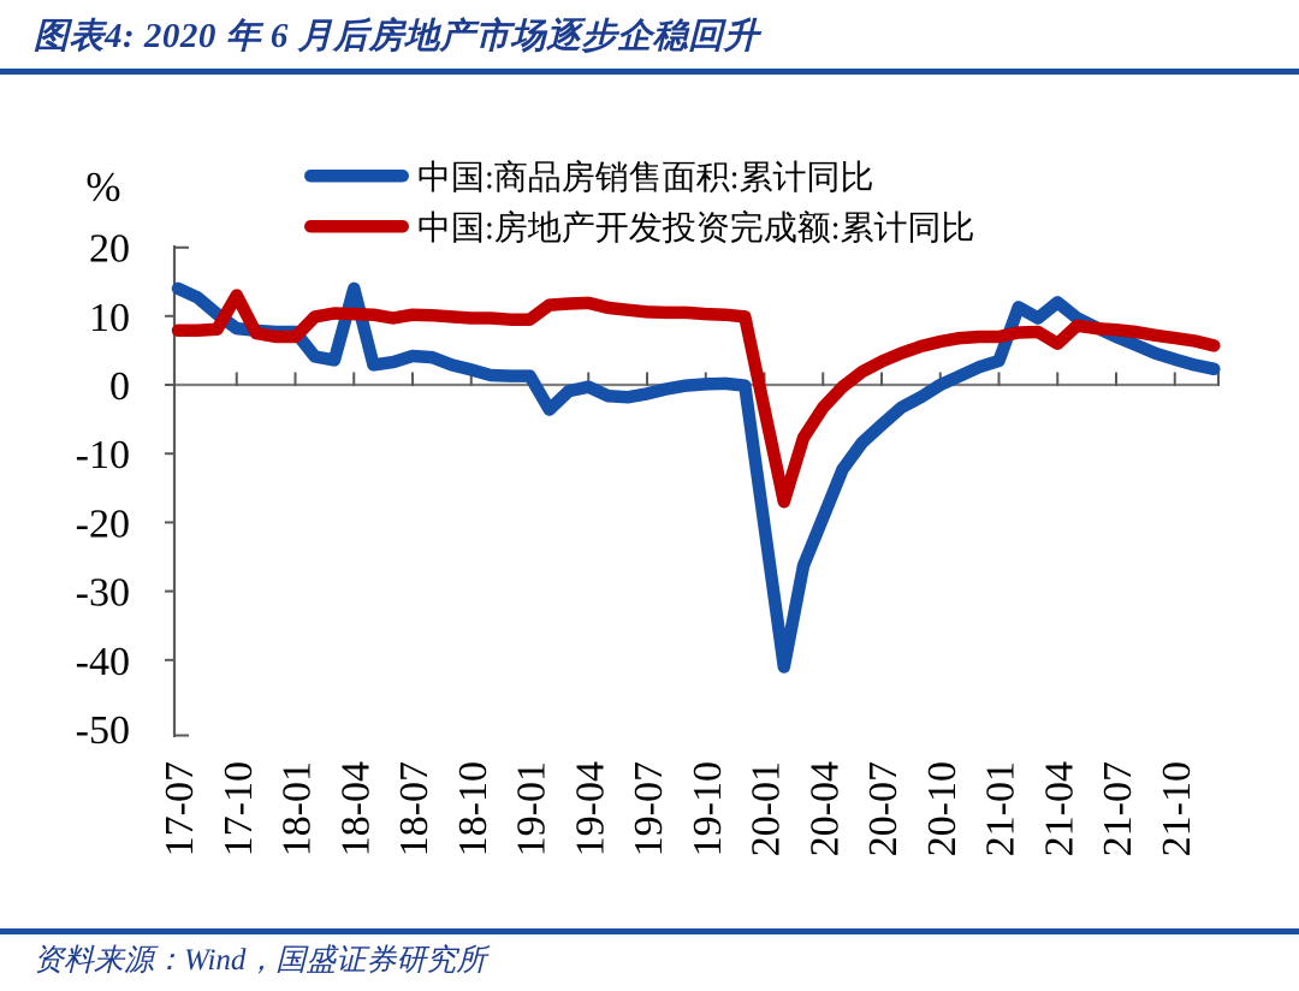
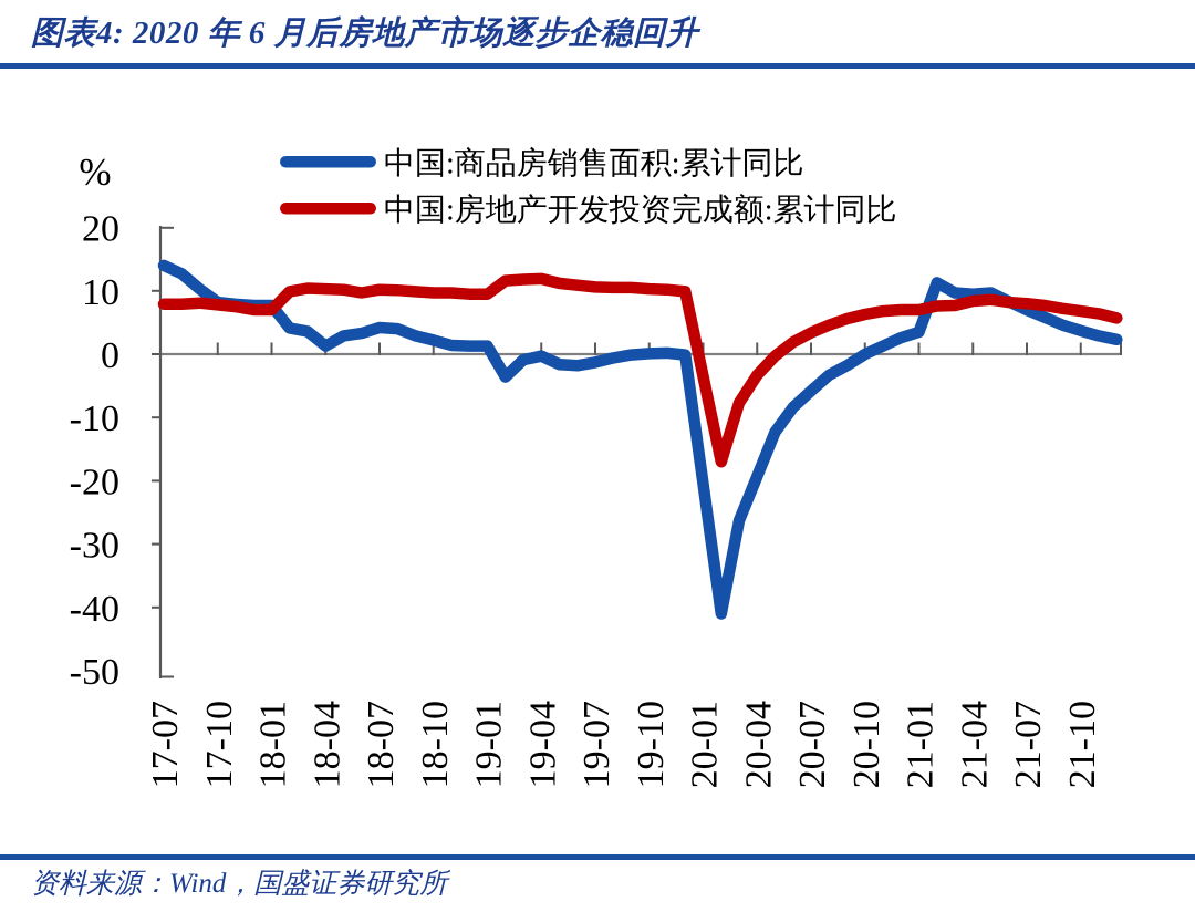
中国:房地产开发投资完成额:累计同比/17-10: 13 -> 8
中国:商品房销售面积:累计同比/18-04: 14 -> 1
中国:商品房销售面积:累计同比/21-04: 12 -> 10
中国:房地产开发投资完成额:累计同比/21-04: 6 -> 8
